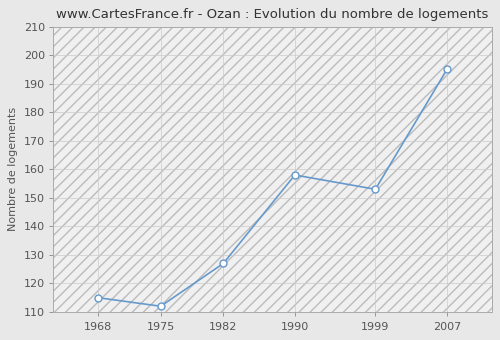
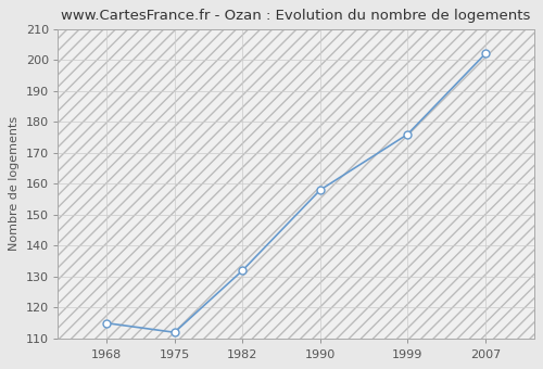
1982: 127 -> 132
1999: 153 -> 176
2007: 195 -> 202
